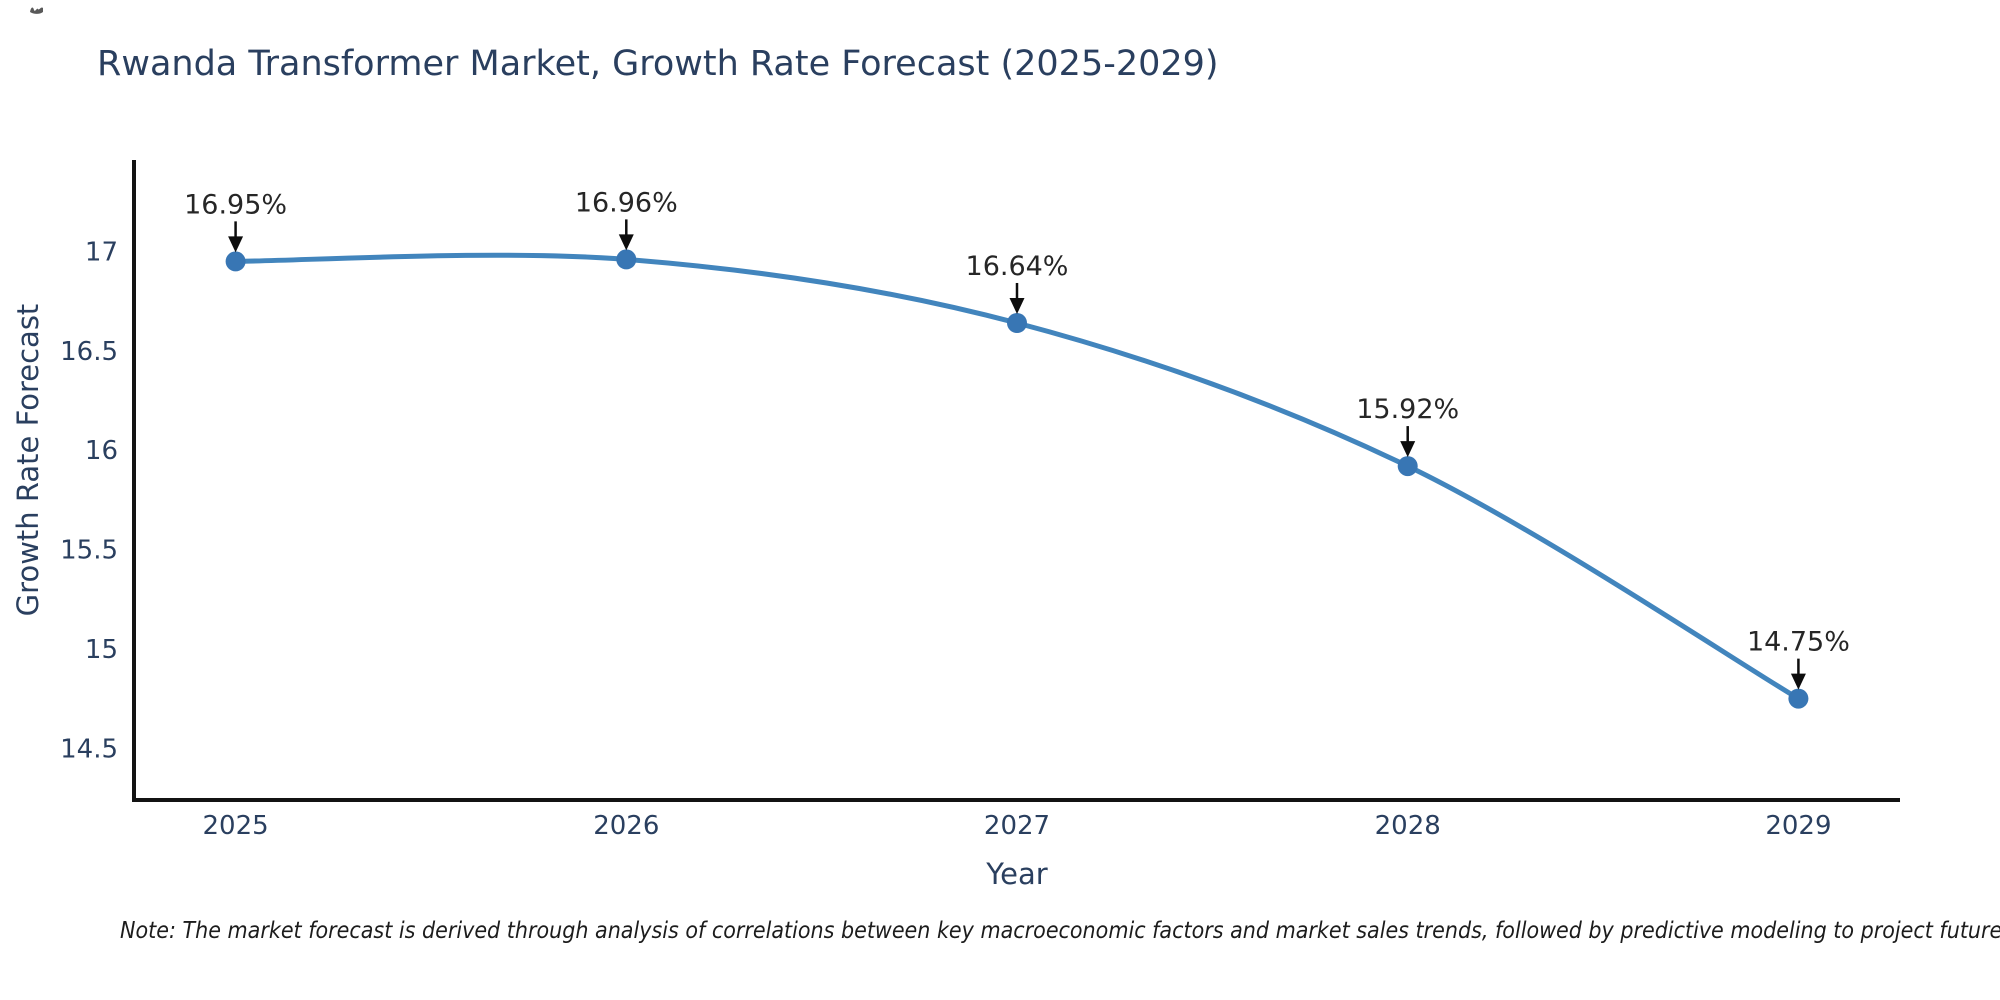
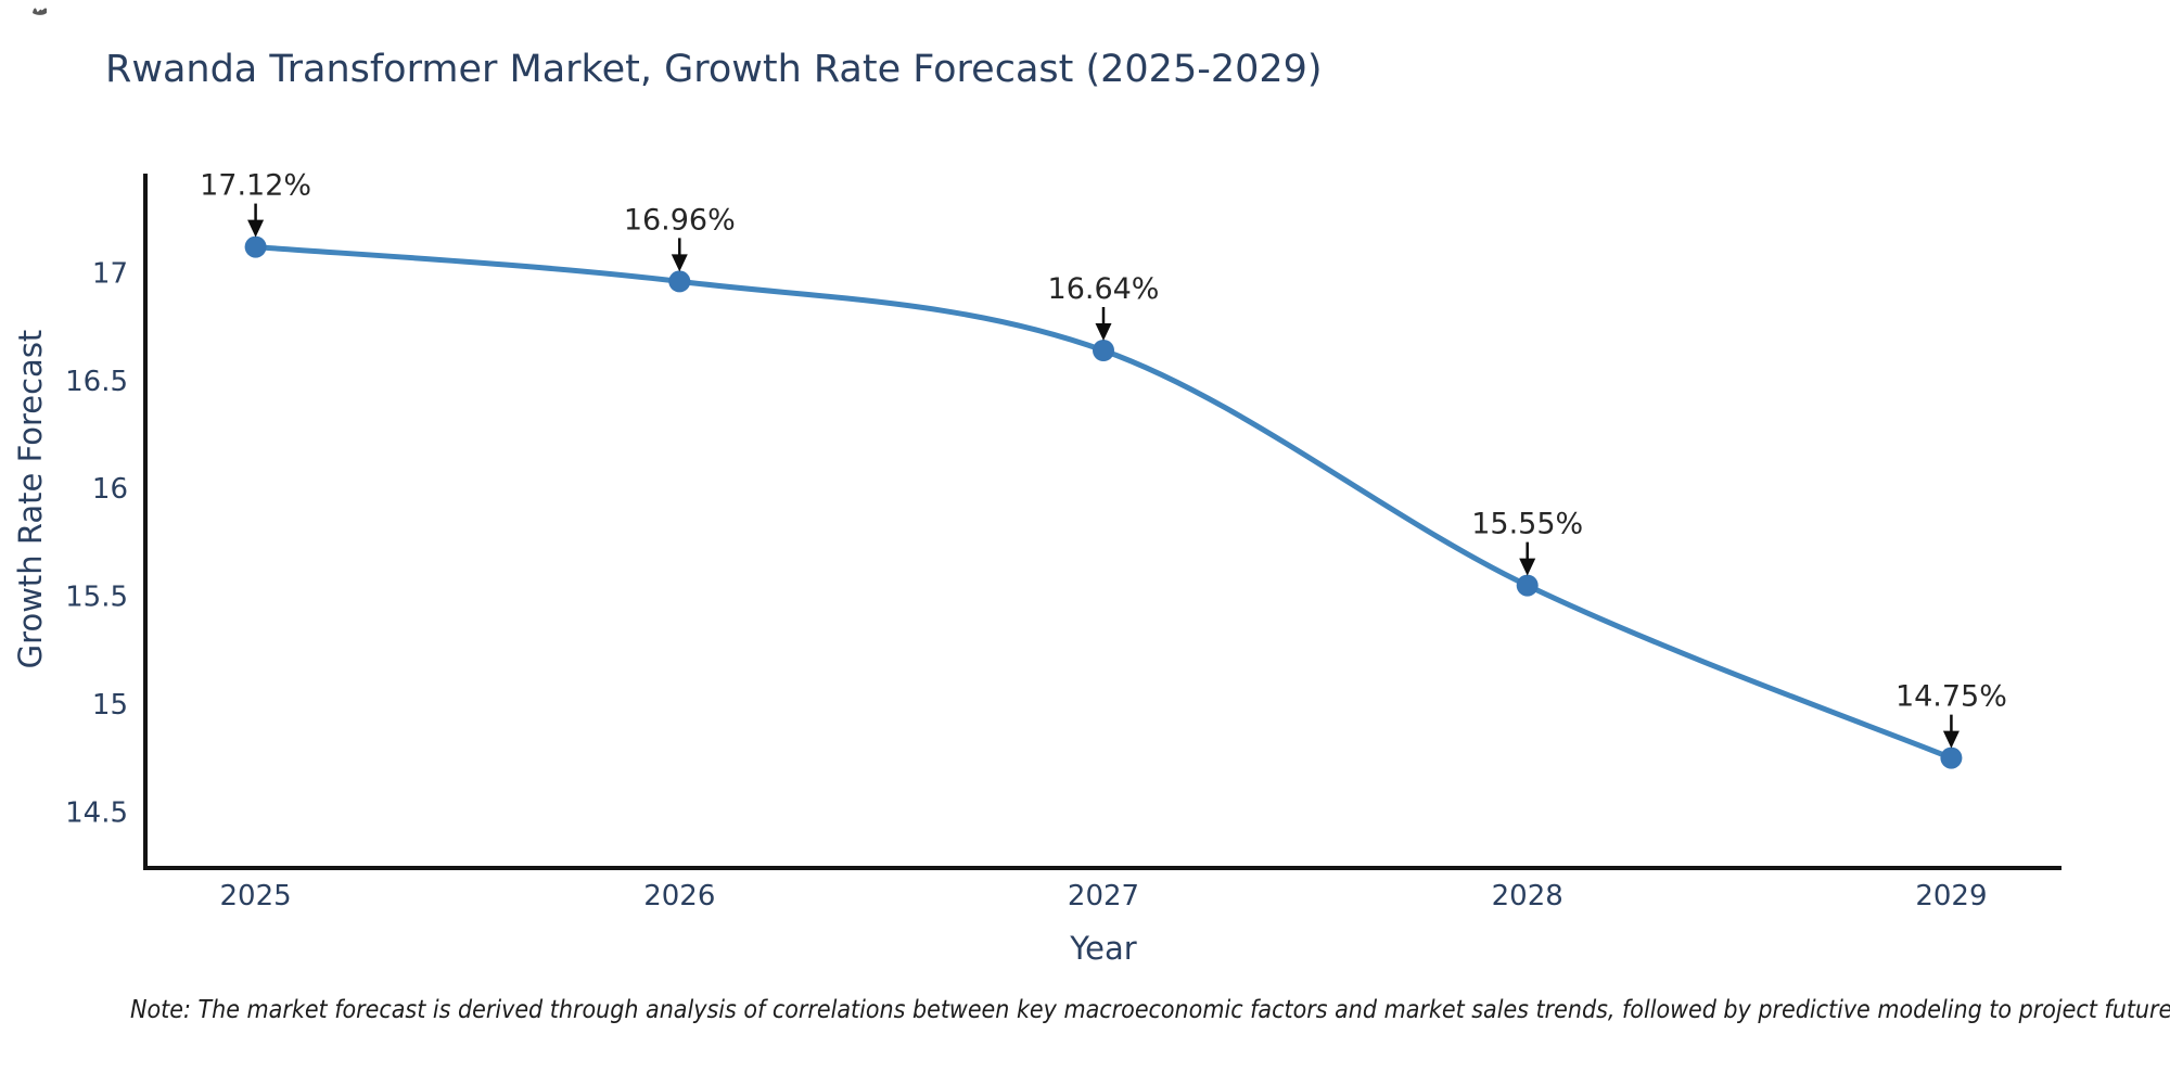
2025: 16.95% -> 17.12%
2028: 15.92% -> 15.55%
